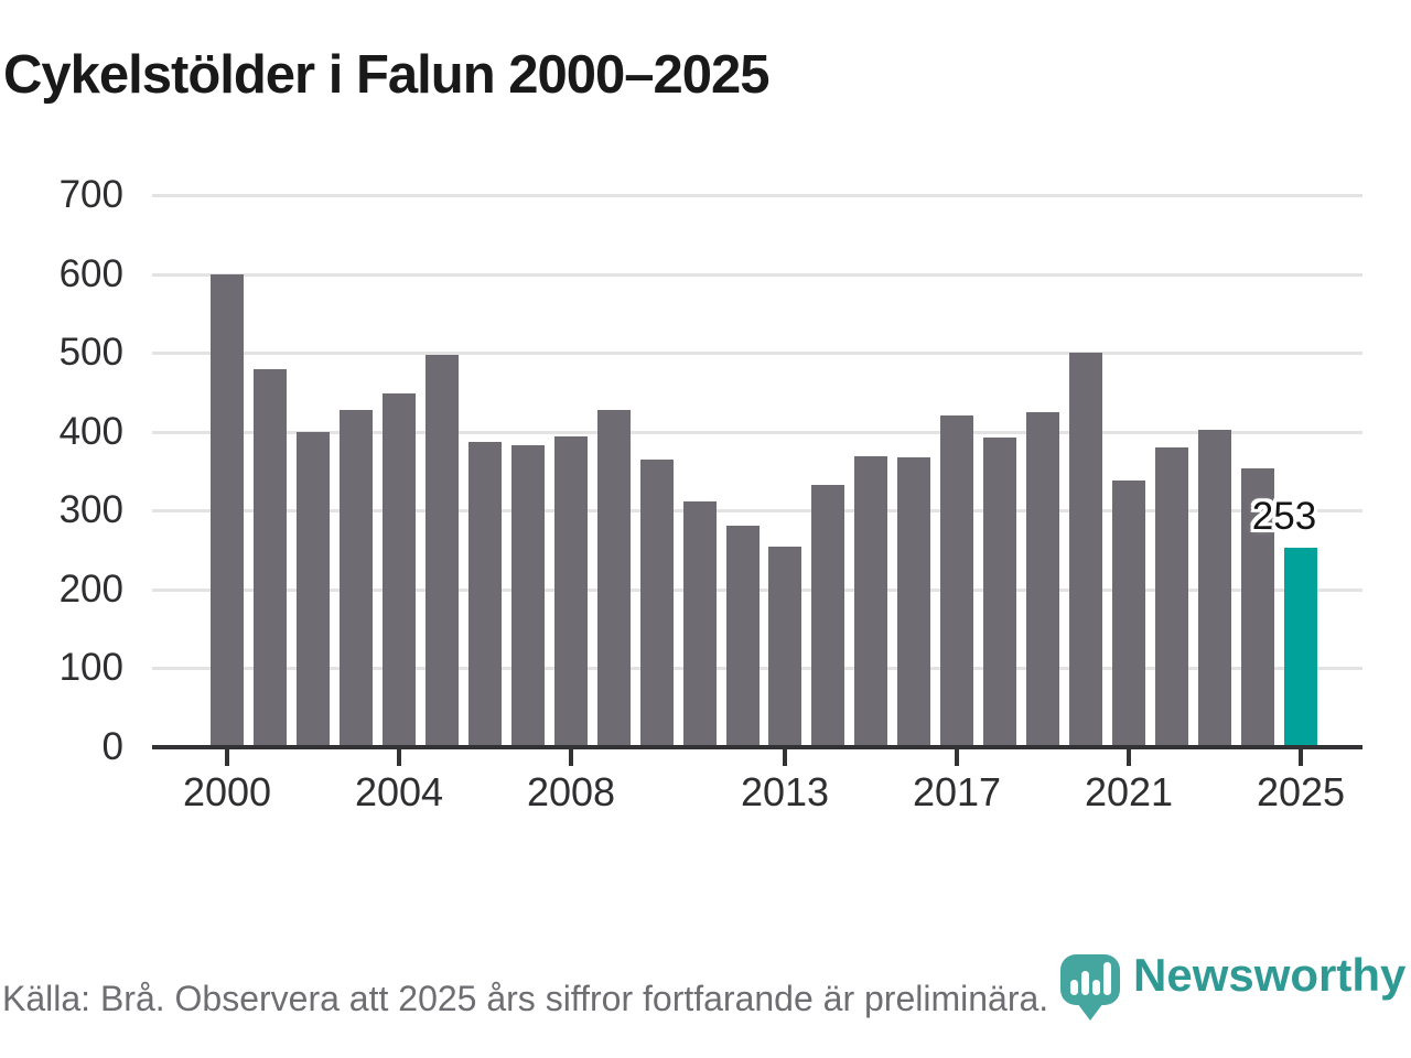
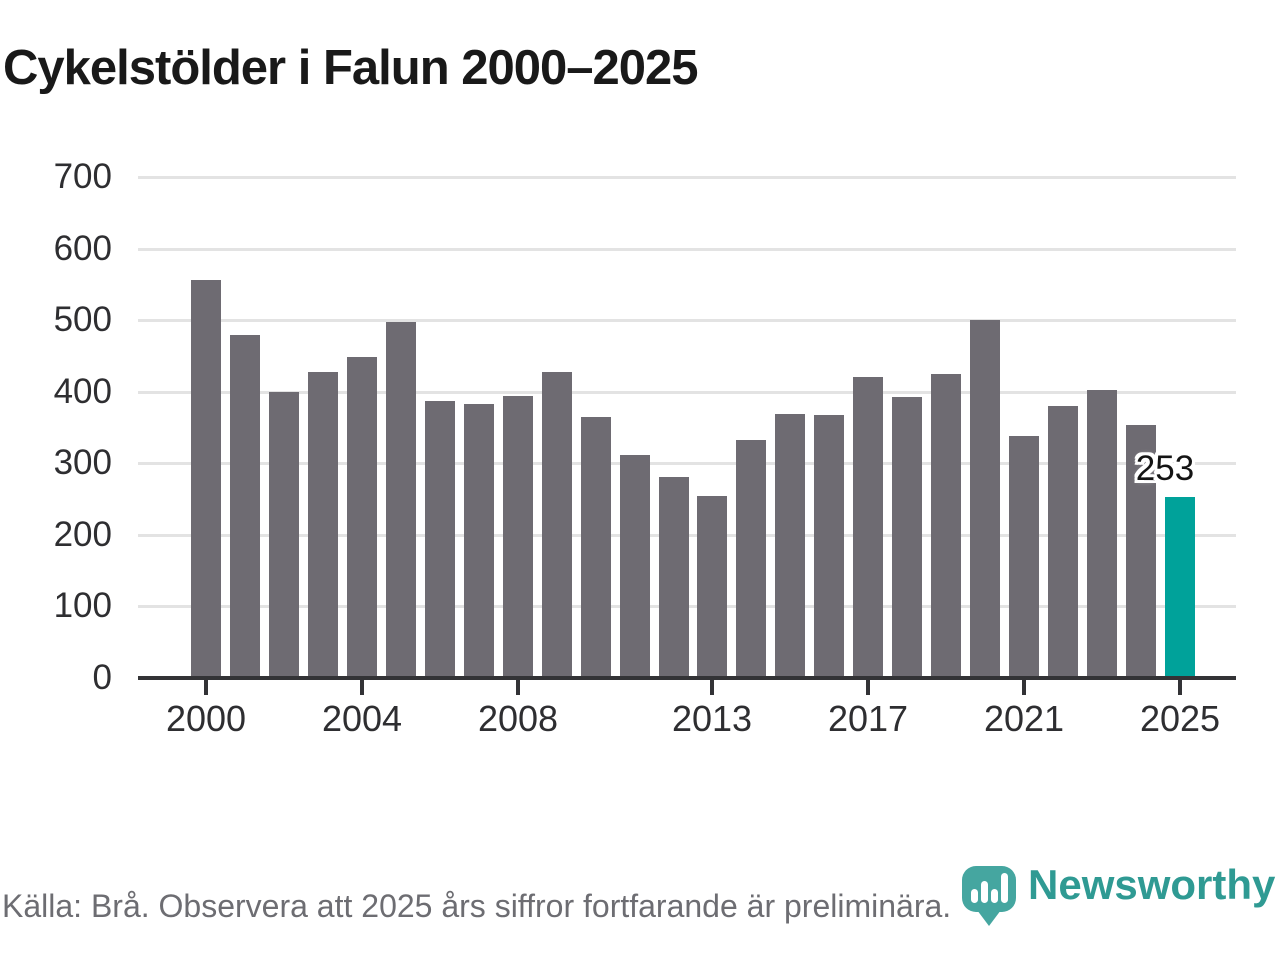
2000: 600 -> 560
